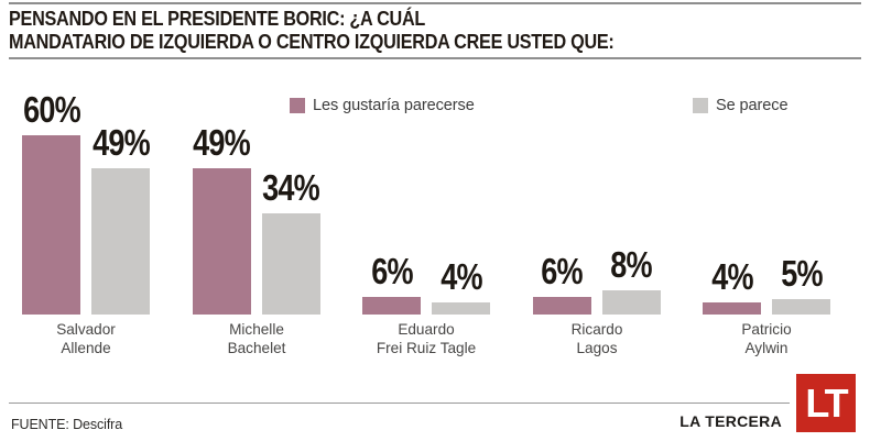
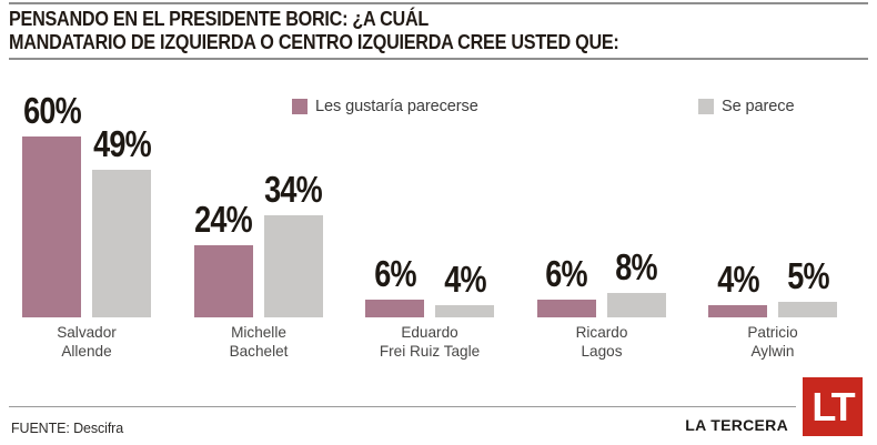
Les gustaría parecerse/Michelle Bachelet: 49% -> 24%
